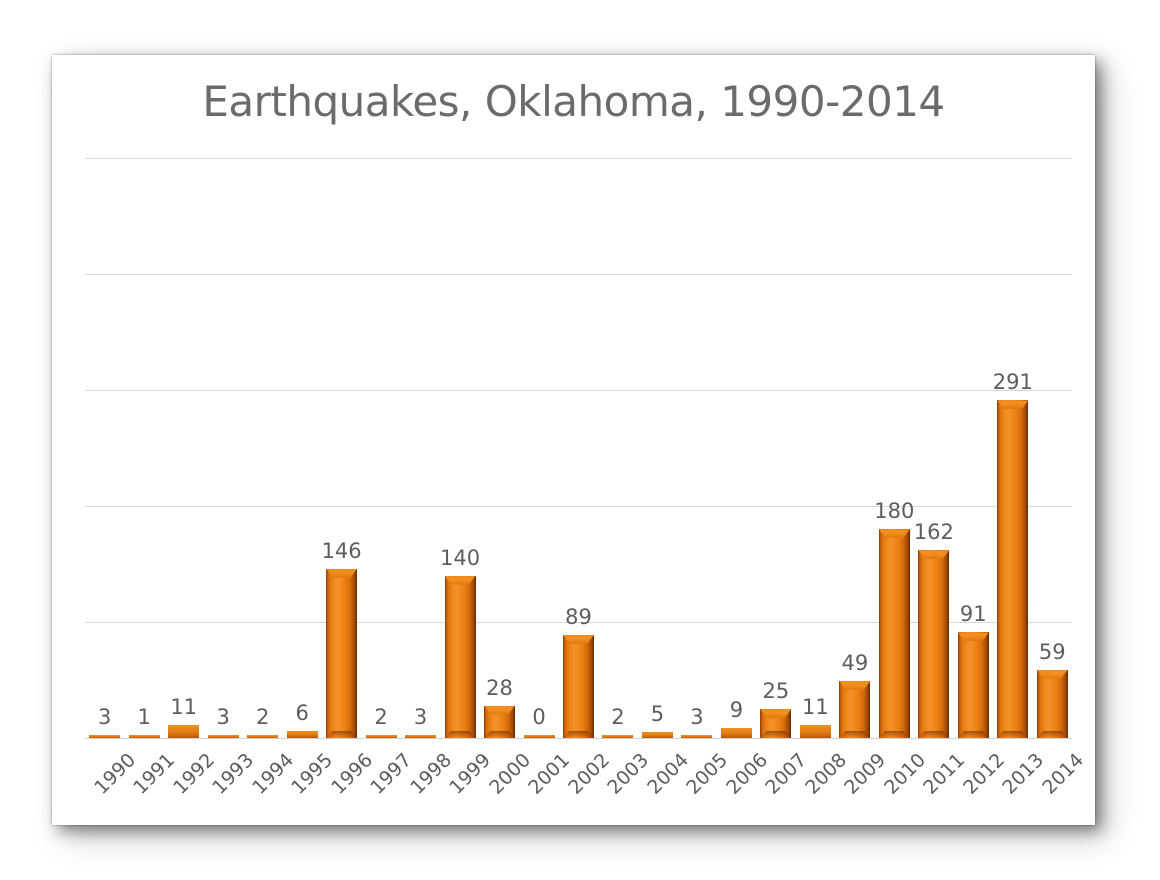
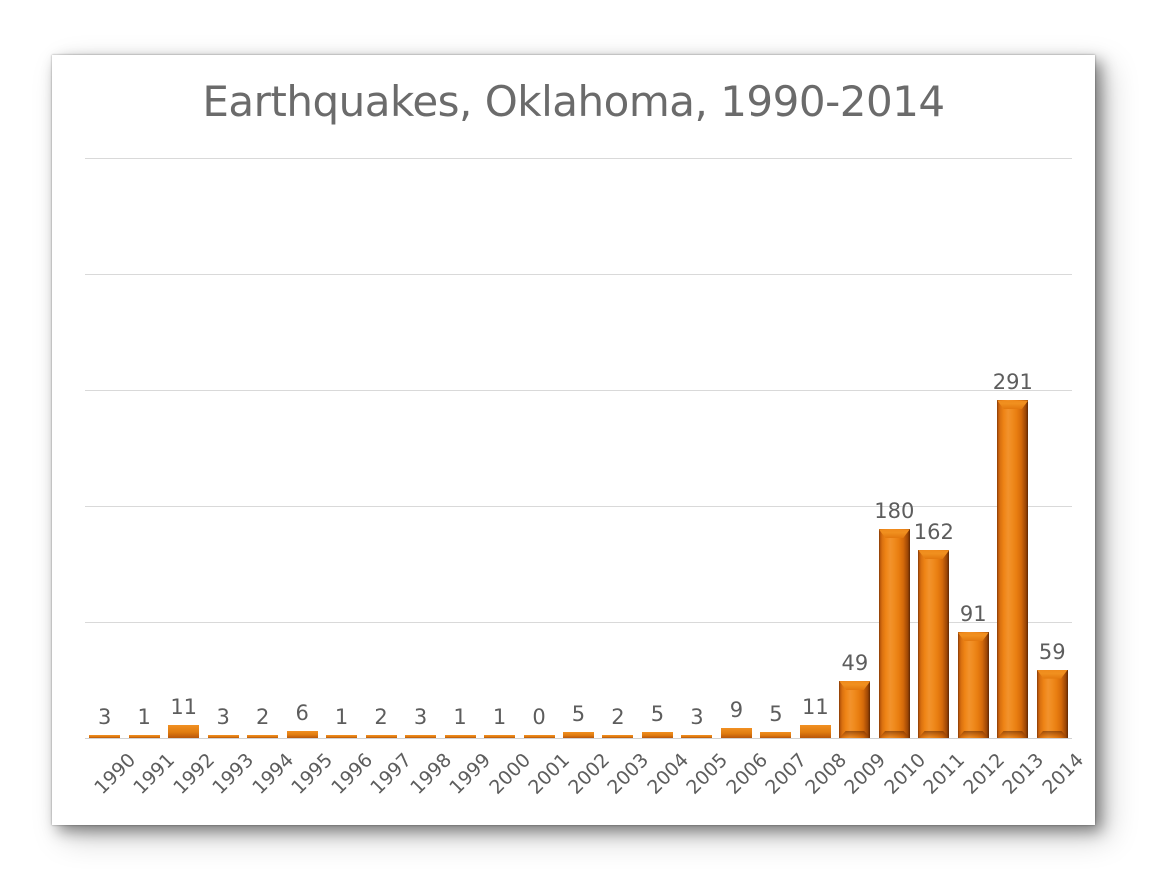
1996: 146 -> 1
1999: 140 -> 1
2000: 28 -> 1
2002: 89 -> 5
2007: 25 -> 5
